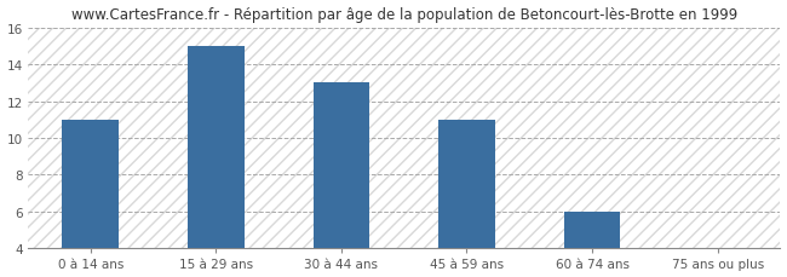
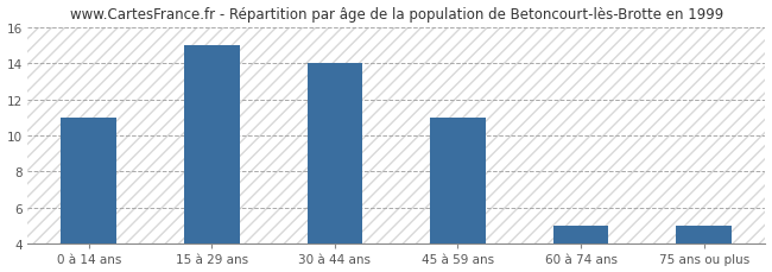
30 à 44 ans: 13 -> 14
60 à 74 ans: 6 -> 5
75 ans ou plus: 4 -> 5
